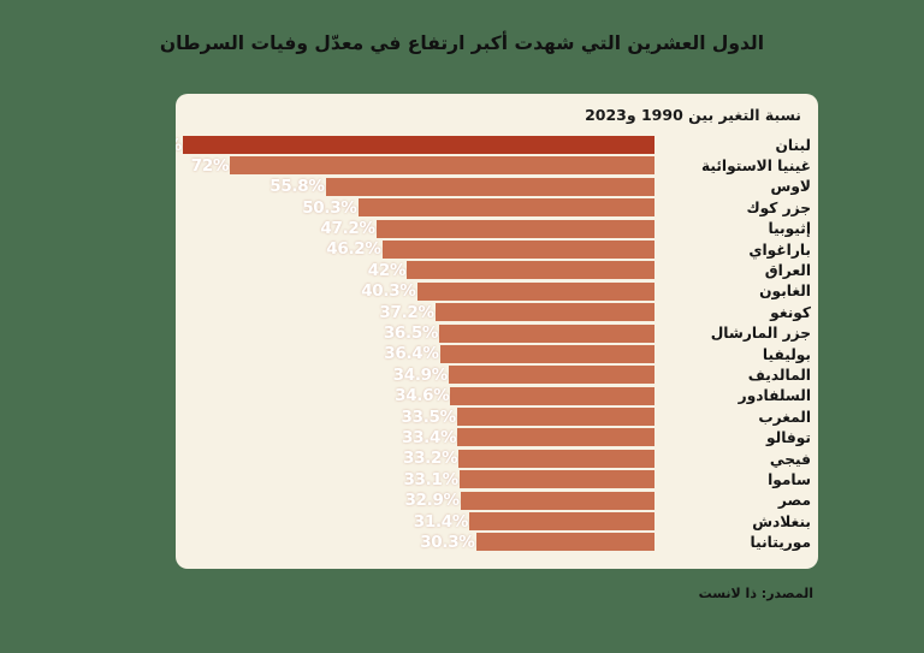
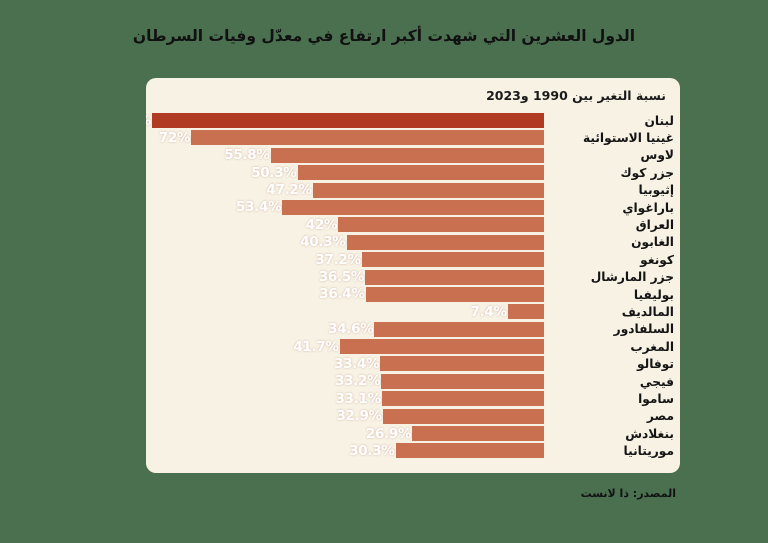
باراغواي: 46.2% -> 53.4%
المالديف: 34.9% -> 7.4%
المغرب: 33.5% -> 41.7%
بنغلادش: 31.4% -> 26.9%
